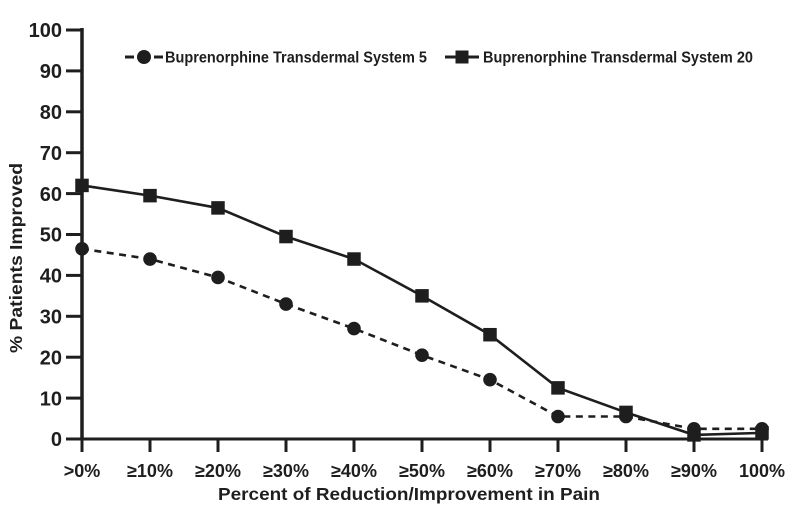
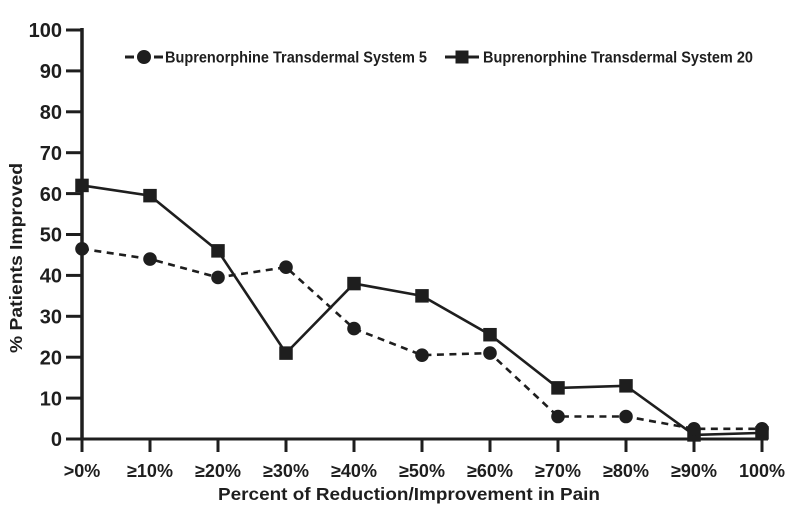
Buprenorphine Transdermal System 20/≥20%: 56 -> 46
Buprenorphine Transdermal System 5/≥30%: 33 -> 42
Buprenorphine Transdermal System 20/≥30%: 50 -> 21
Buprenorphine Transdermal System 20/≥40%: 44 -> 38
Buprenorphine Transdermal System 5/≥60%: 14 -> 21
Buprenorphine Transdermal System 20/≥80%: 6 -> 13
